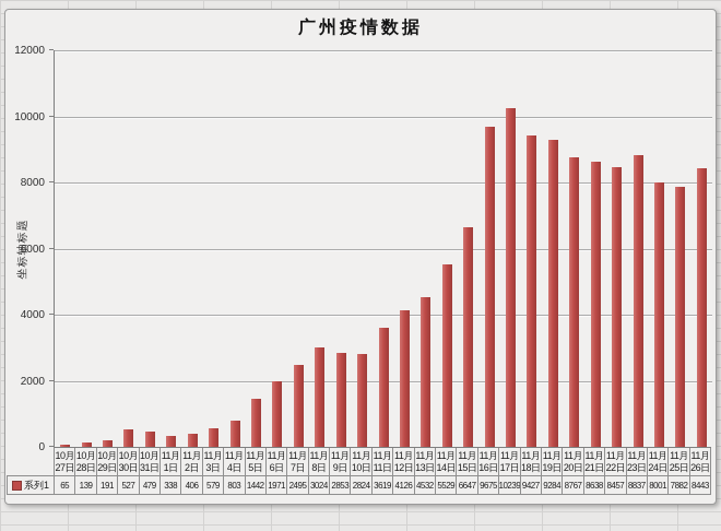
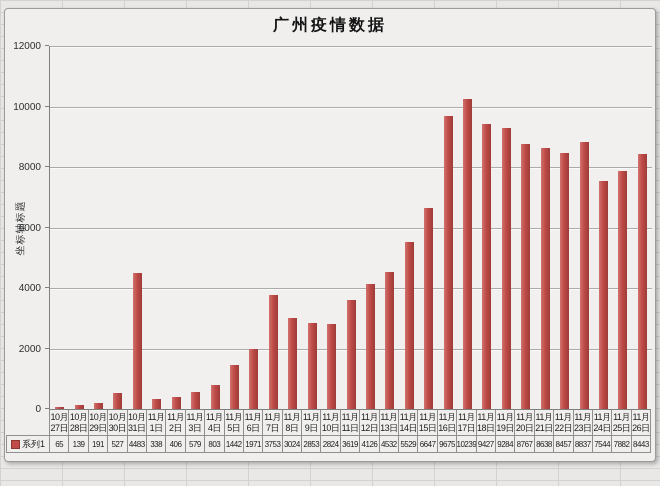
10月31日: 479 -> 4483
11月7日: 2495 -> 3753
11月24日: 8001 -> 7544
